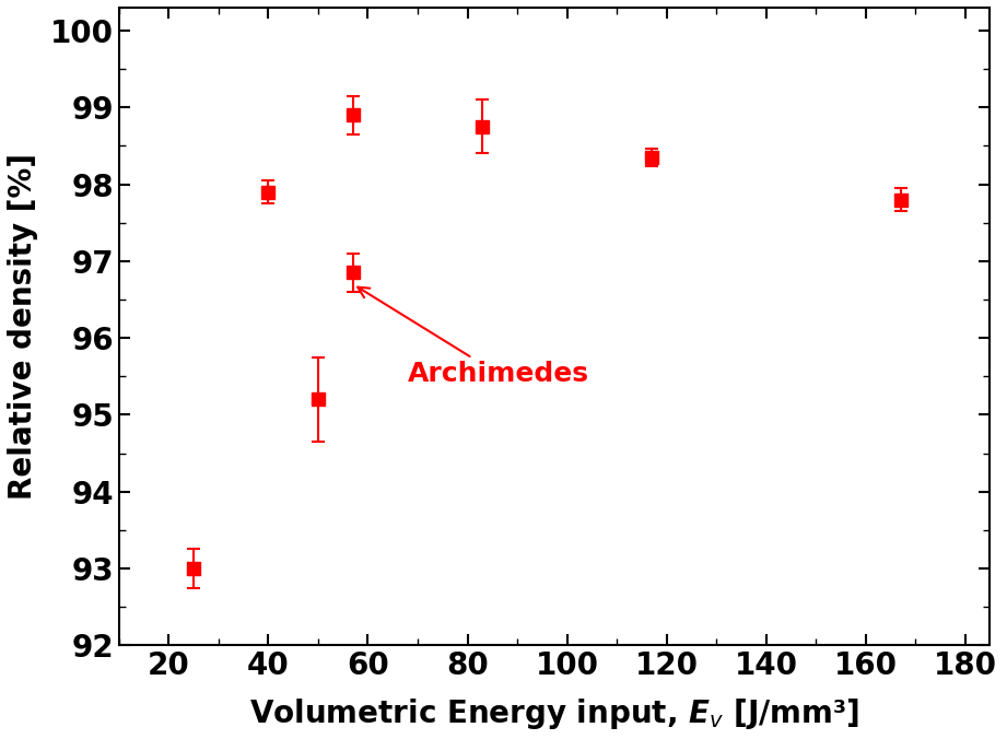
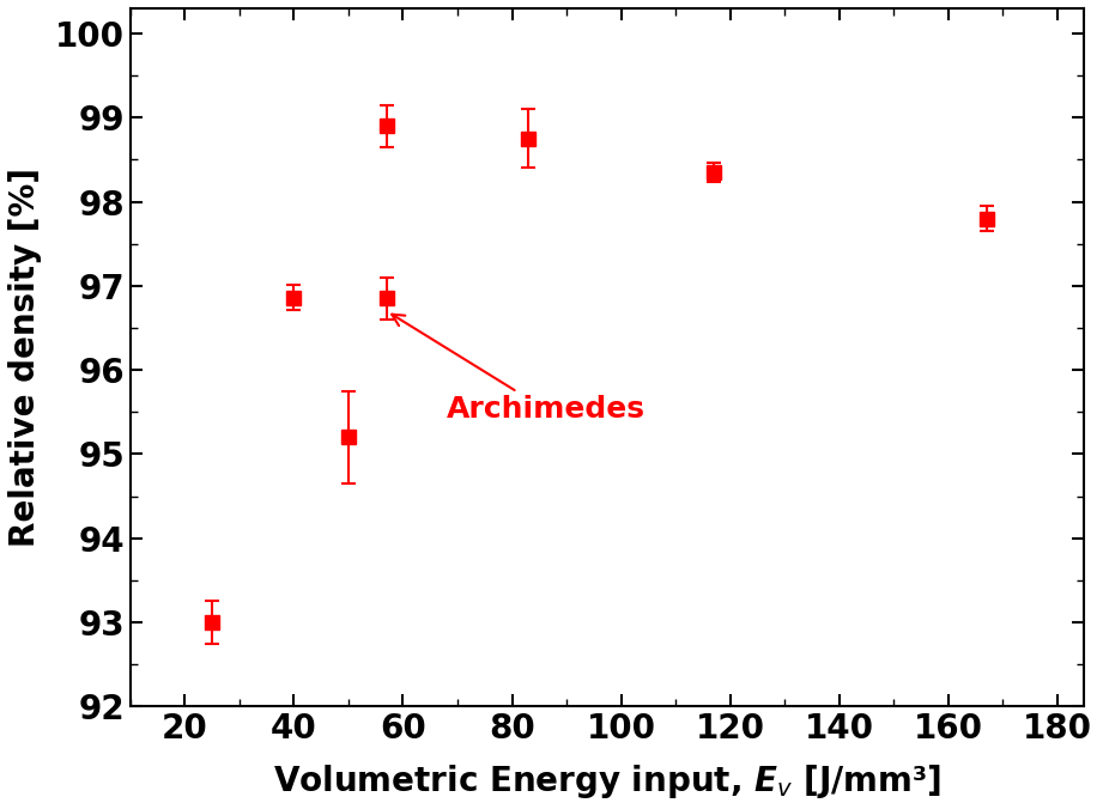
40: 97.90 -> 96.86
